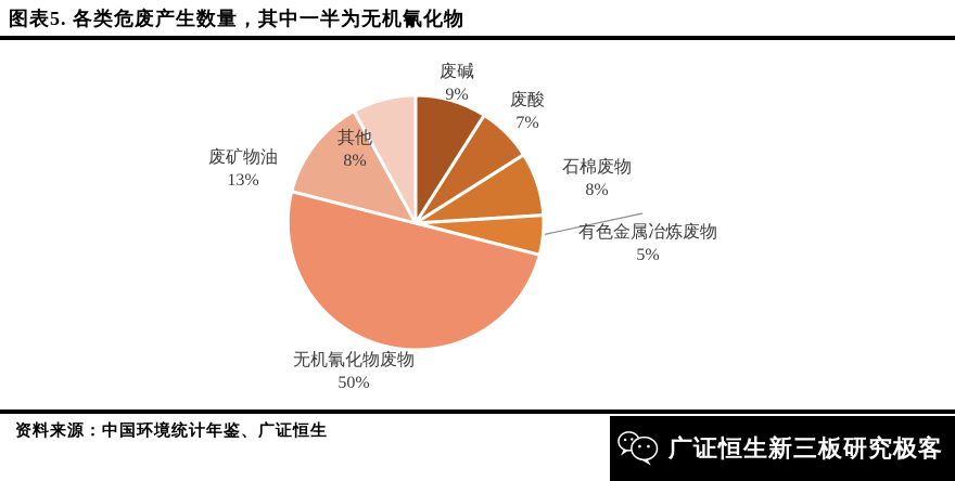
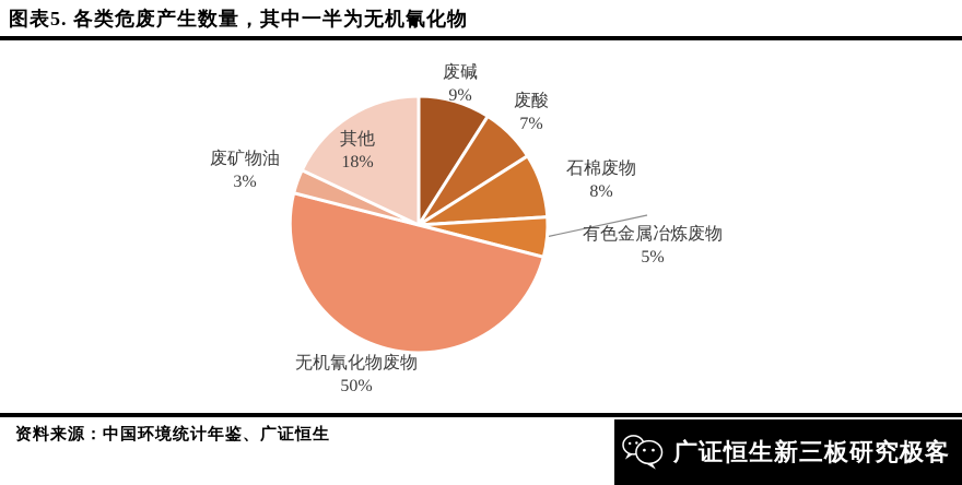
废矿物油: 13% -> 3%
其他: 8% -> 18%
